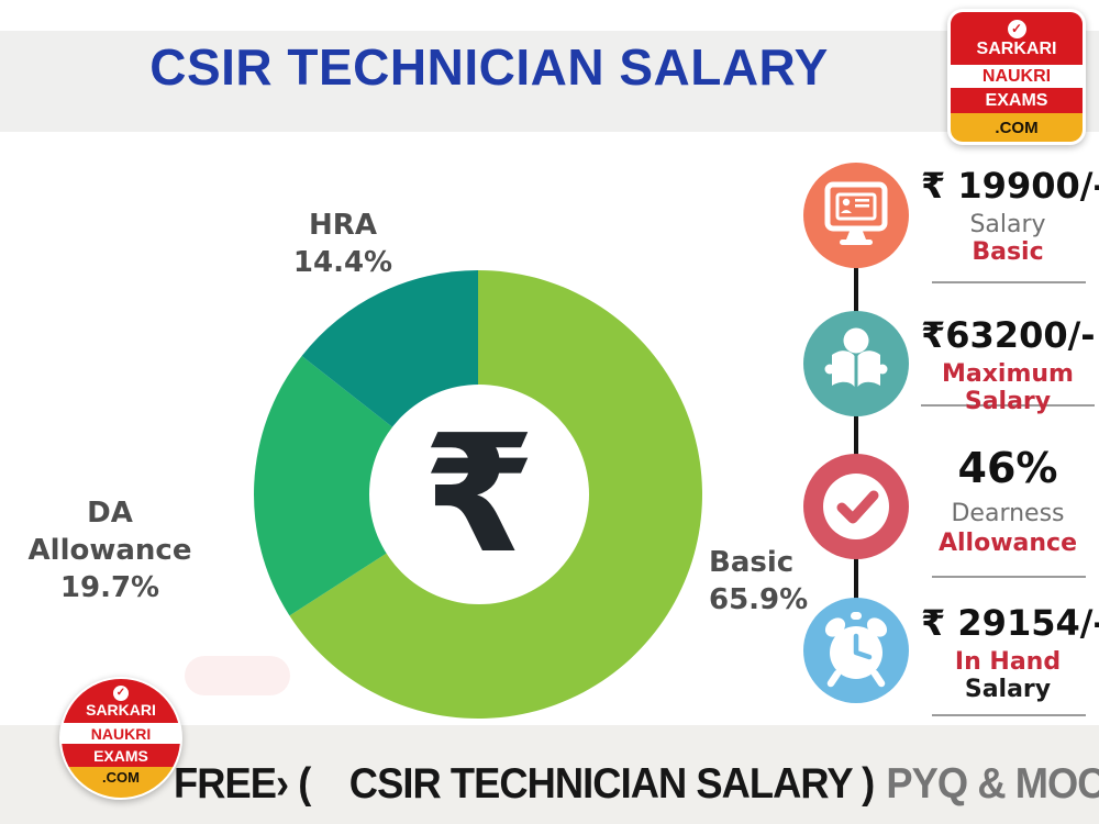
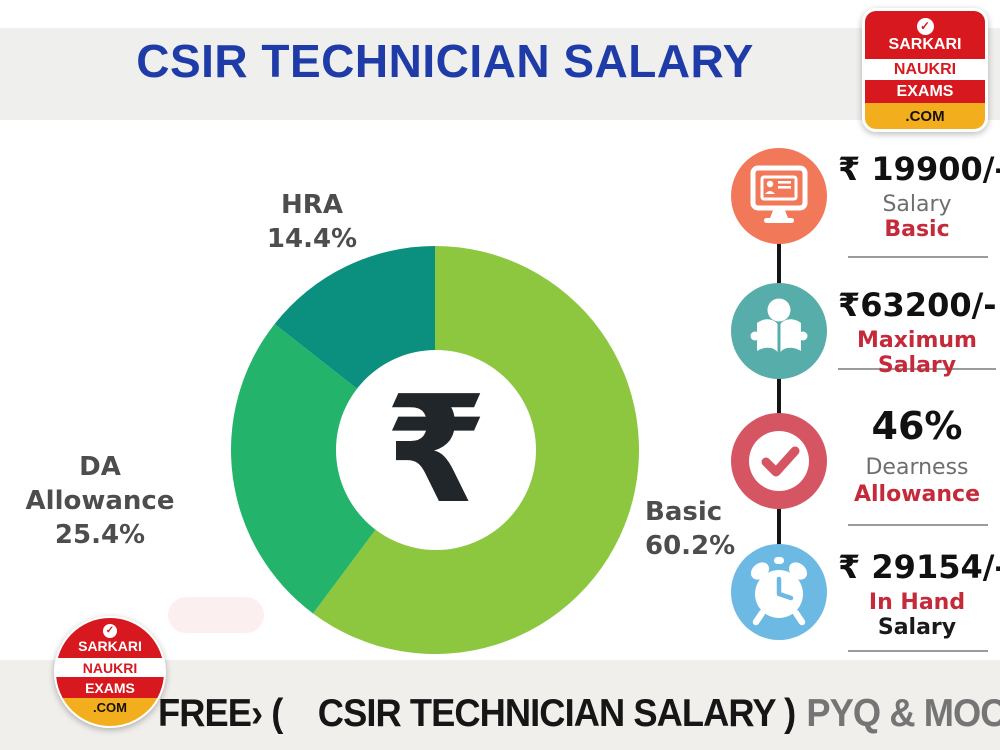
Basic: 65.9% -> 60.2%
DA Allowance: 19.7% -> 25.4%
